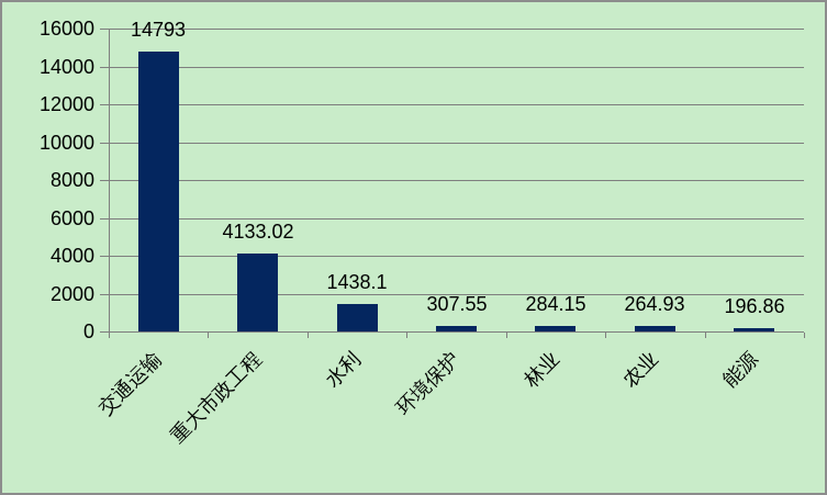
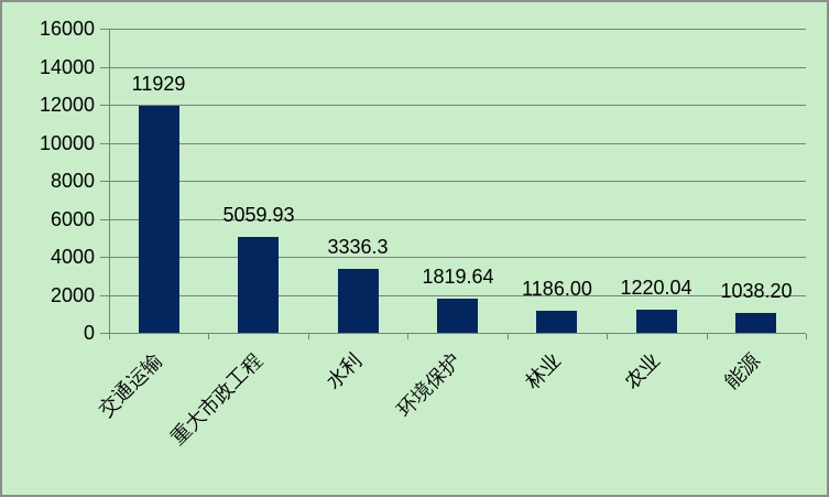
交通运输: 14793 -> 11929
重大市政工程: 4133.02 -> 5059.93
水利: 1438.1 -> 3336.3
环境保护: 307.55 -> 1819.64
林业: 284.15 -> 1186.00
农业: 264.93 -> 1220.04
能源: 196.86 -> 1038.20
